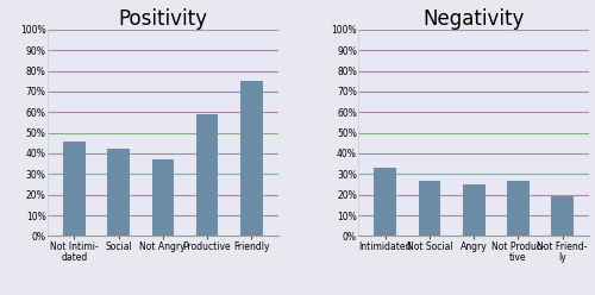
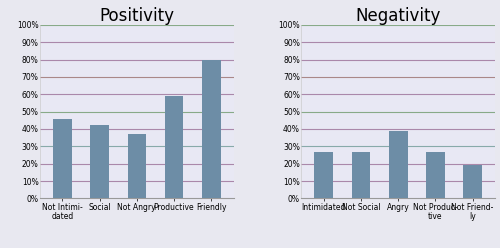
Positivity/Friendly: 75% -> 80%
Negativity/Intimidated: 33% -> 27%
Negativity/Angry: 25% -> 39%
